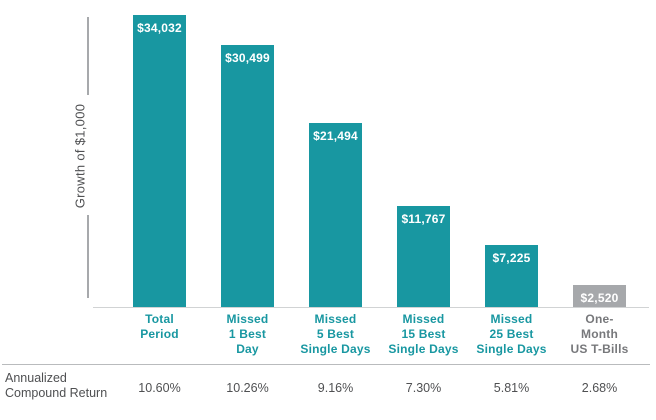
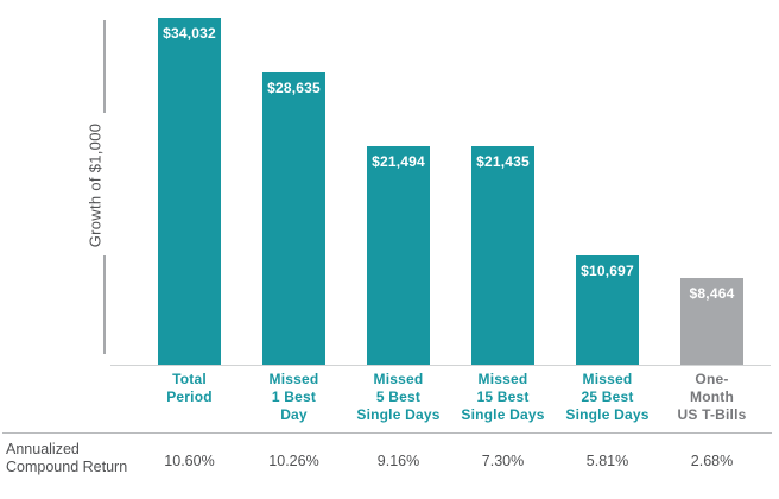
Missed 1 Best Day: $30,499 -> $28,635
Missed 15 Best Single Days: $11,767 -> $21,435
Missed 25 Best Single Days: $7,225 -> $10,697
One- Month US T-Bills: $2,520 -> $8,464
